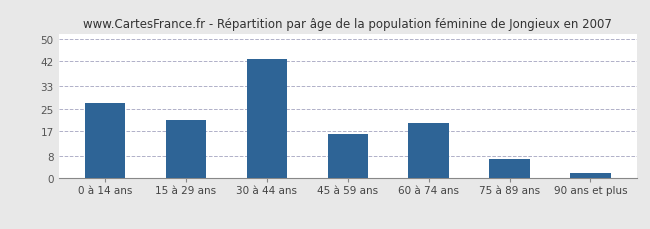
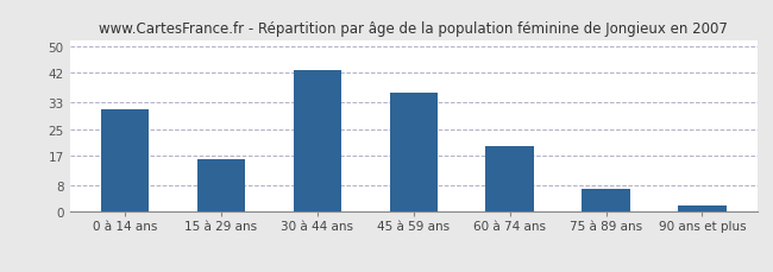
0 à 14 ans: 27 -> 31
15 à 29 ans: 21 -> 16
45 à 59 ans: 16 -> 36
